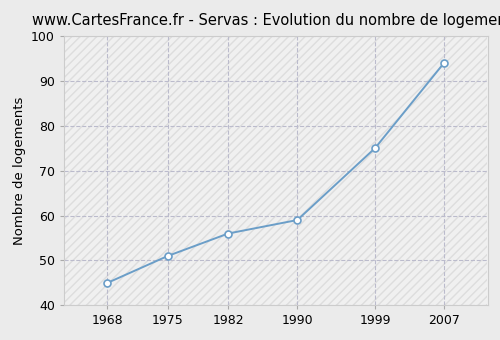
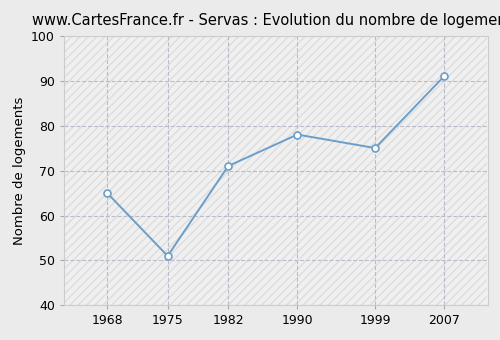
1968: 45 -> 65
1982: 56 -> 71
1990: 59 -> 78
2007: 94 -> 91
